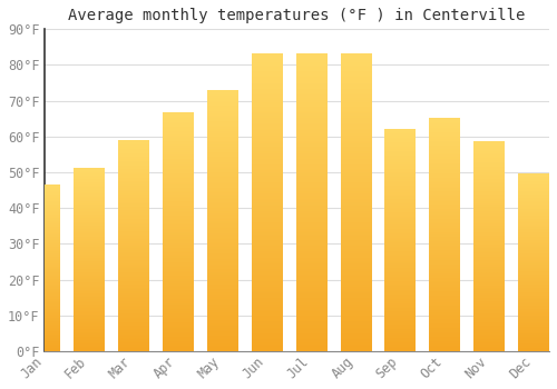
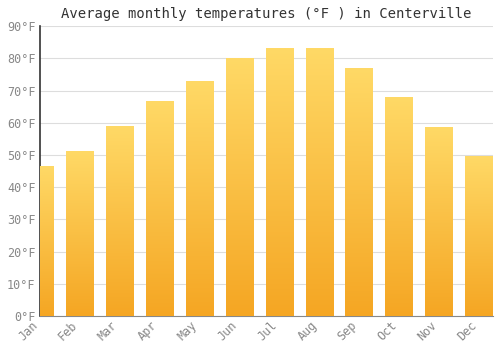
Jun: 83.0°F -> 80.0°F
Sep: 62.0°F -> 77.0°F
Oct: 65.0°F -> 68.0°F
